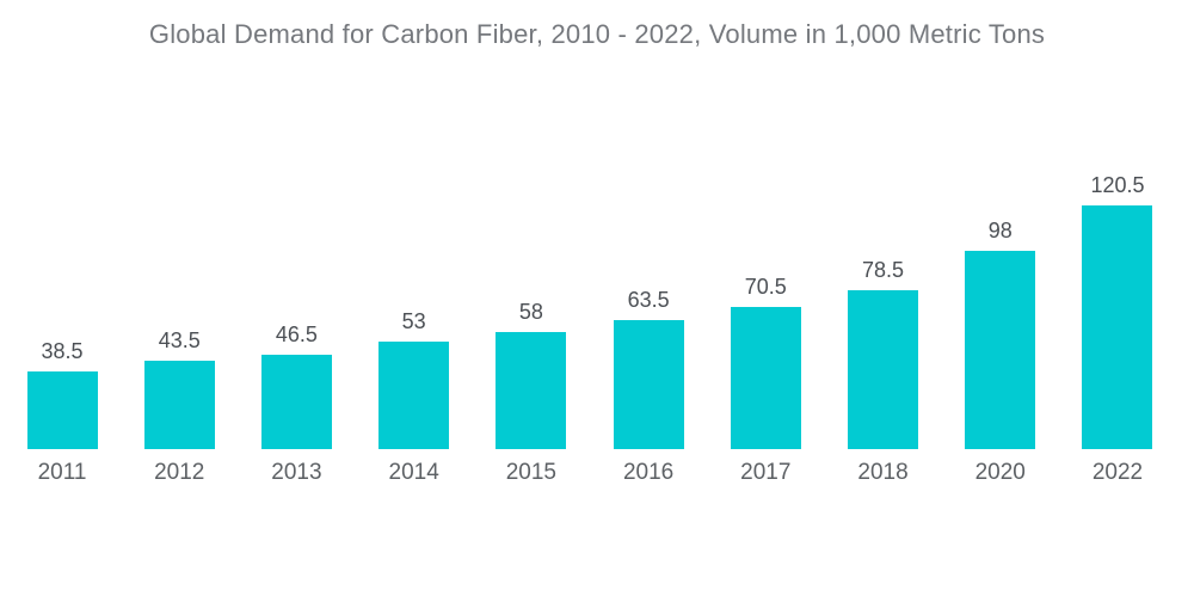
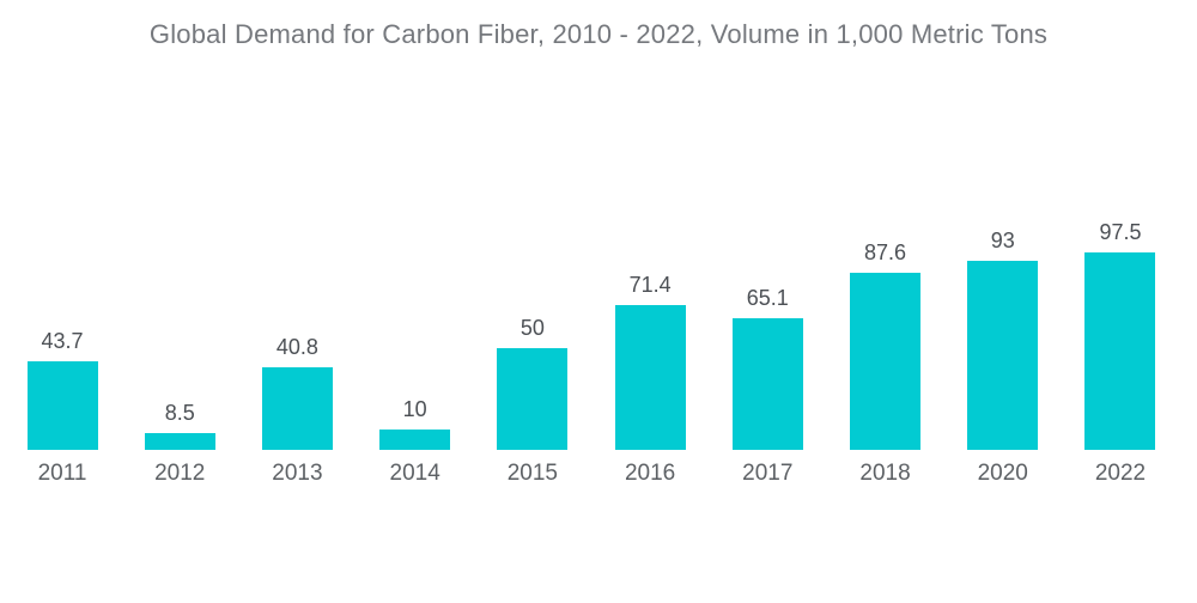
2011: 38.5 -> 43.7
2012: 43.5 -> 8.5
2013: 46.5 -> 40.8
2014: 53 -> 10
2015: 58 -> 50
2016: 63.5 -> 71.4
2017: 70.5 -> 65.1
2018: 78.5 -> 87.6
2020: 98 -> 93
2022: 120.5 -> 97.5
